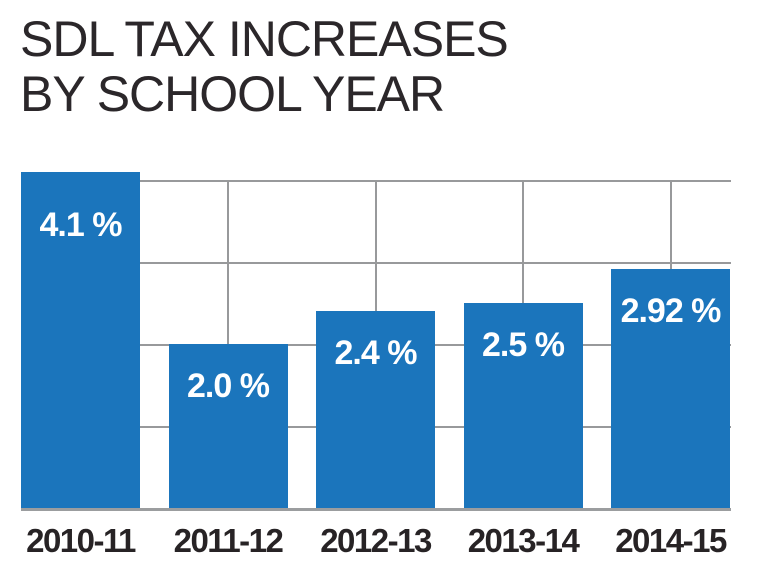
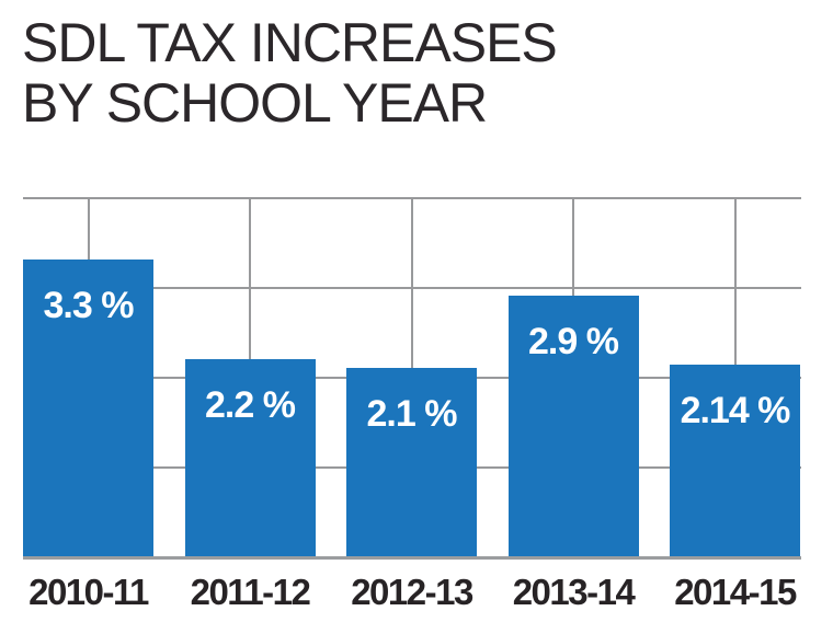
2010-11: 4.1 -> 3.3
2011-12: 2.0 -> 2.2
2012-13: 2.4 -> 2.1
2013-14: 2.5 -> 2.9
2014-15: 2.92 -> 2.14
